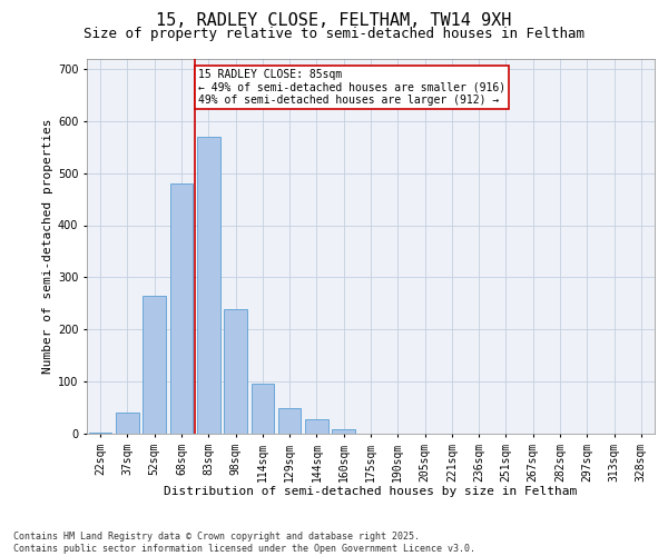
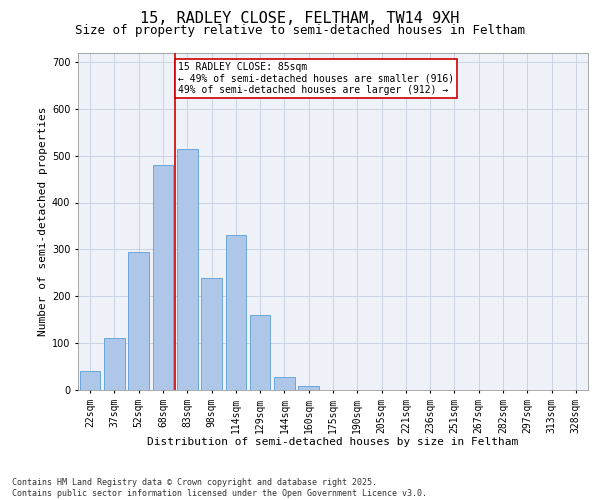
22sqm: 3 -> 40
37sqm: 40 -> 110
52sqm: 265 -> 295
83sqm: 570 -> 515
114sqm: 95 -> 330
129sqm: 50 -> 160
